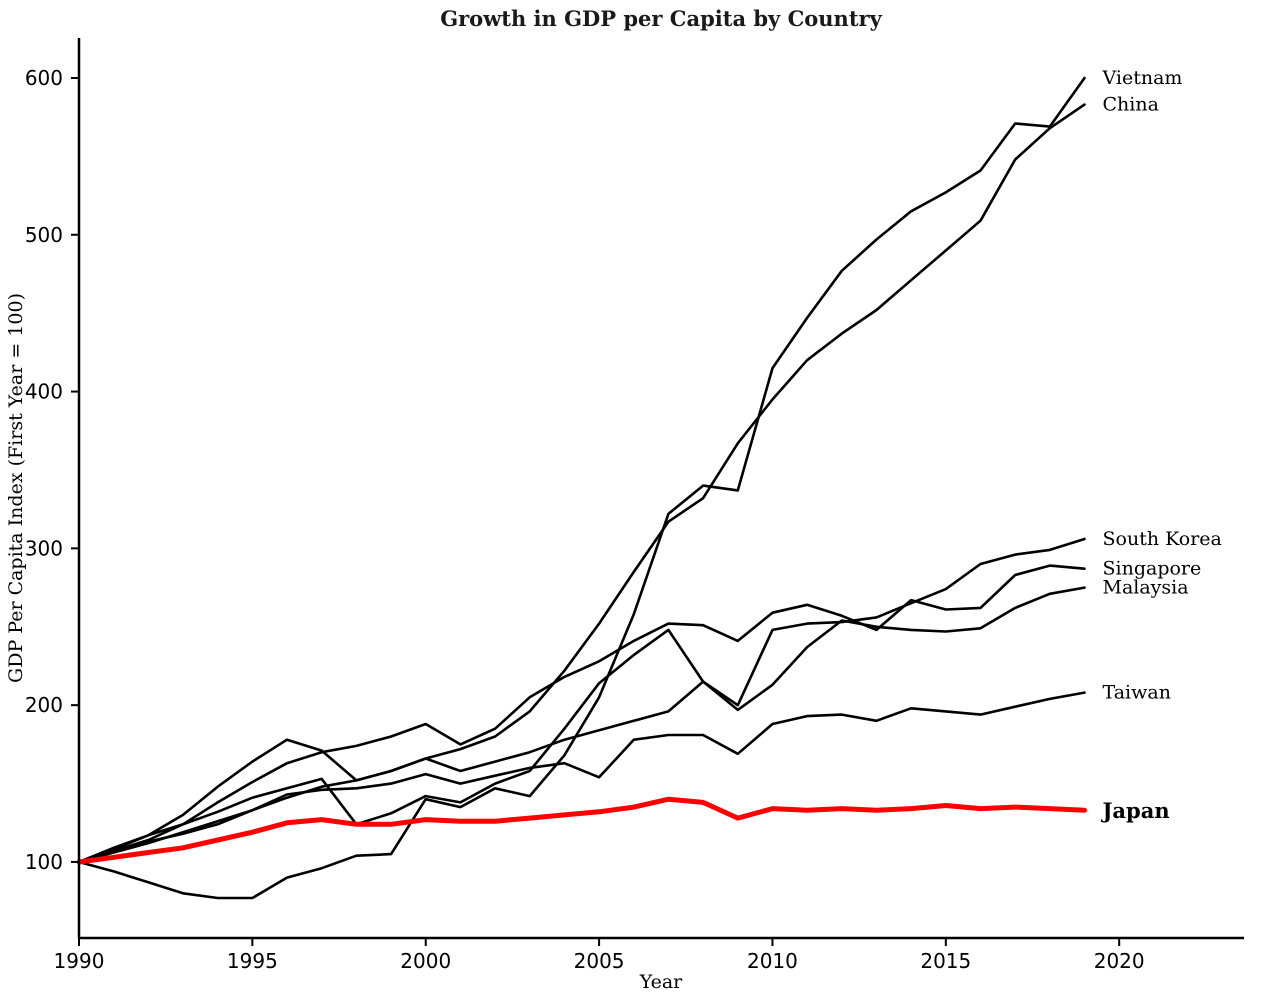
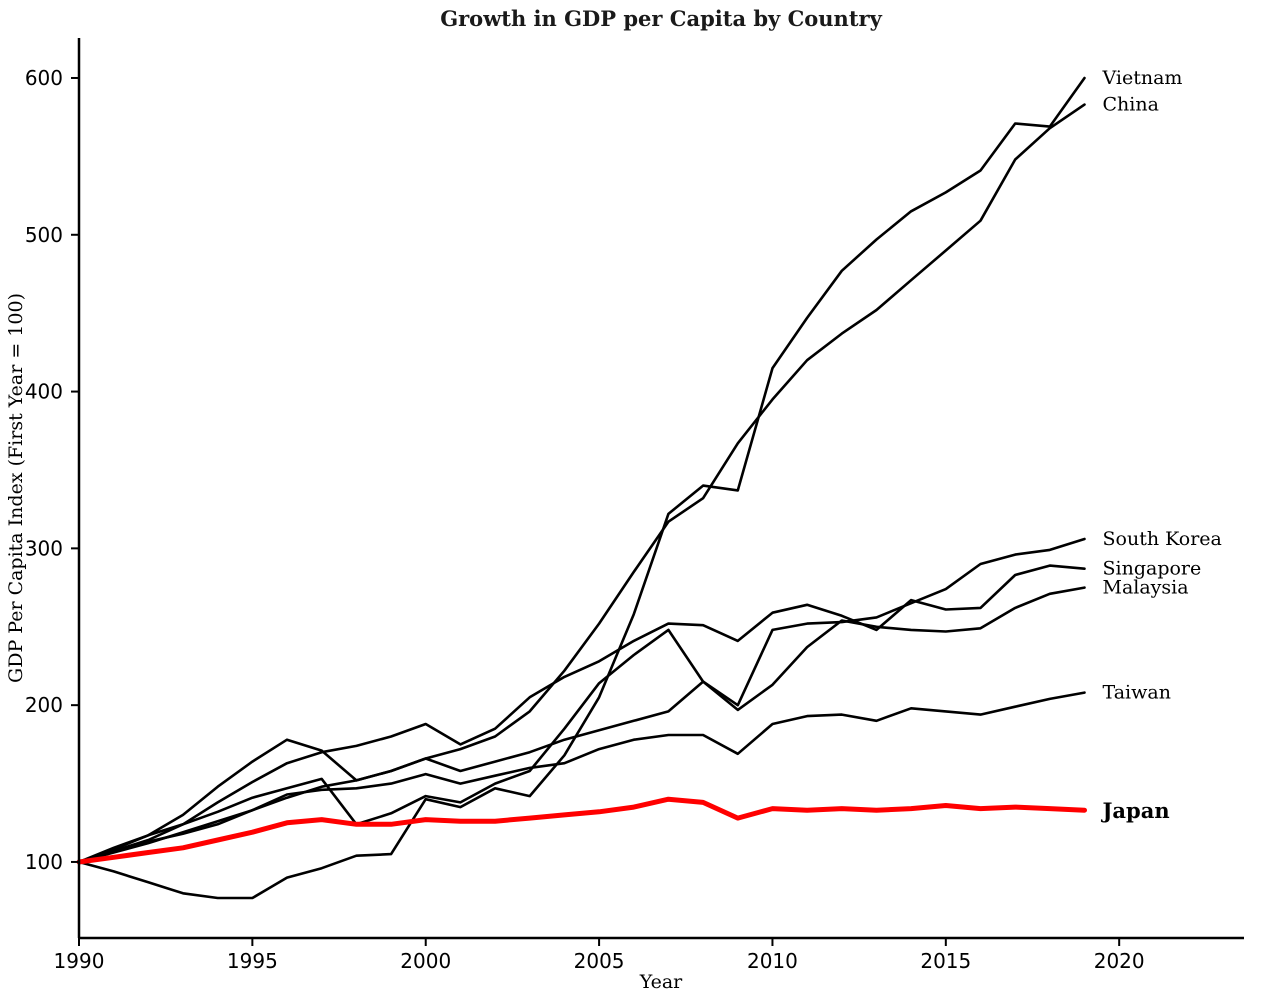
Taiwan/2005: 154 -> 172
